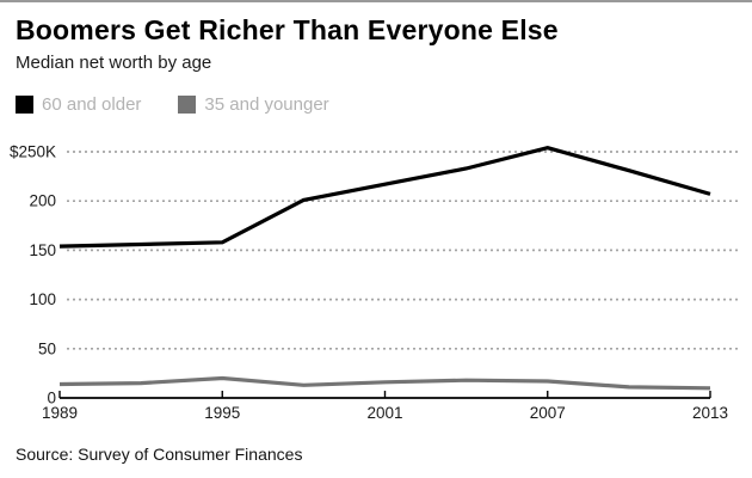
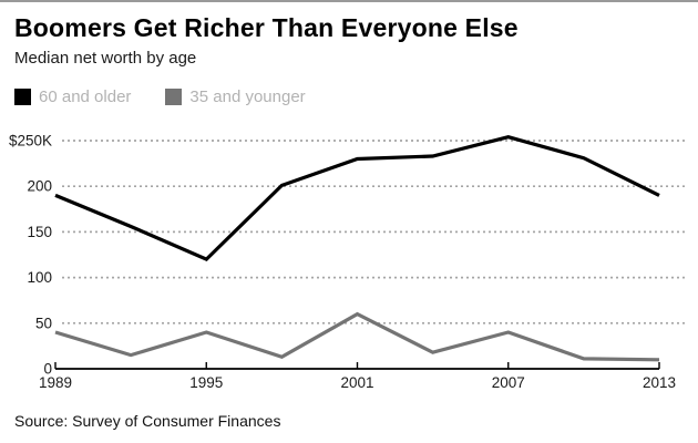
60 and older/1989: $150K -> $190K
35 and younger/1989: $10K -> $40K
60 and older/1995: $160K -> $120K
35 and younger/1995: $20K -> $40K
60 and older/2001: $220K -> $230K
35 and younger/2001: $20K -> $60K
35 and younger/2007: $20K -> $40K
60 and older/2013: $210K -> $190K
